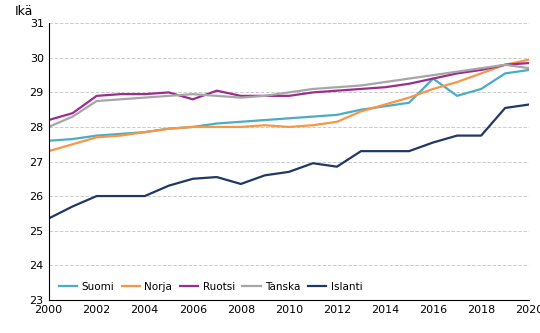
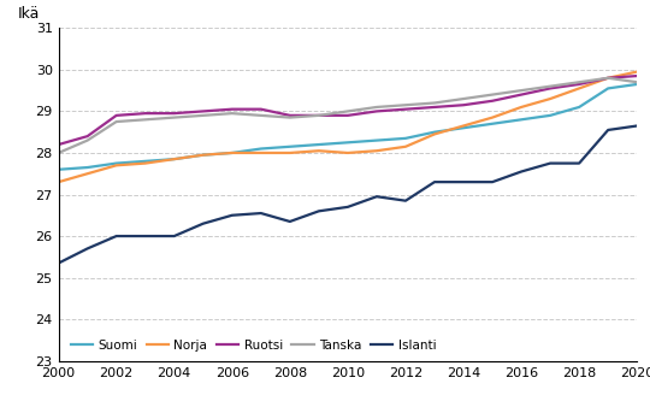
Ruotsi/2006: 28.80 -> 29.05
Suomi/2016: 29.40 -> 28.80
